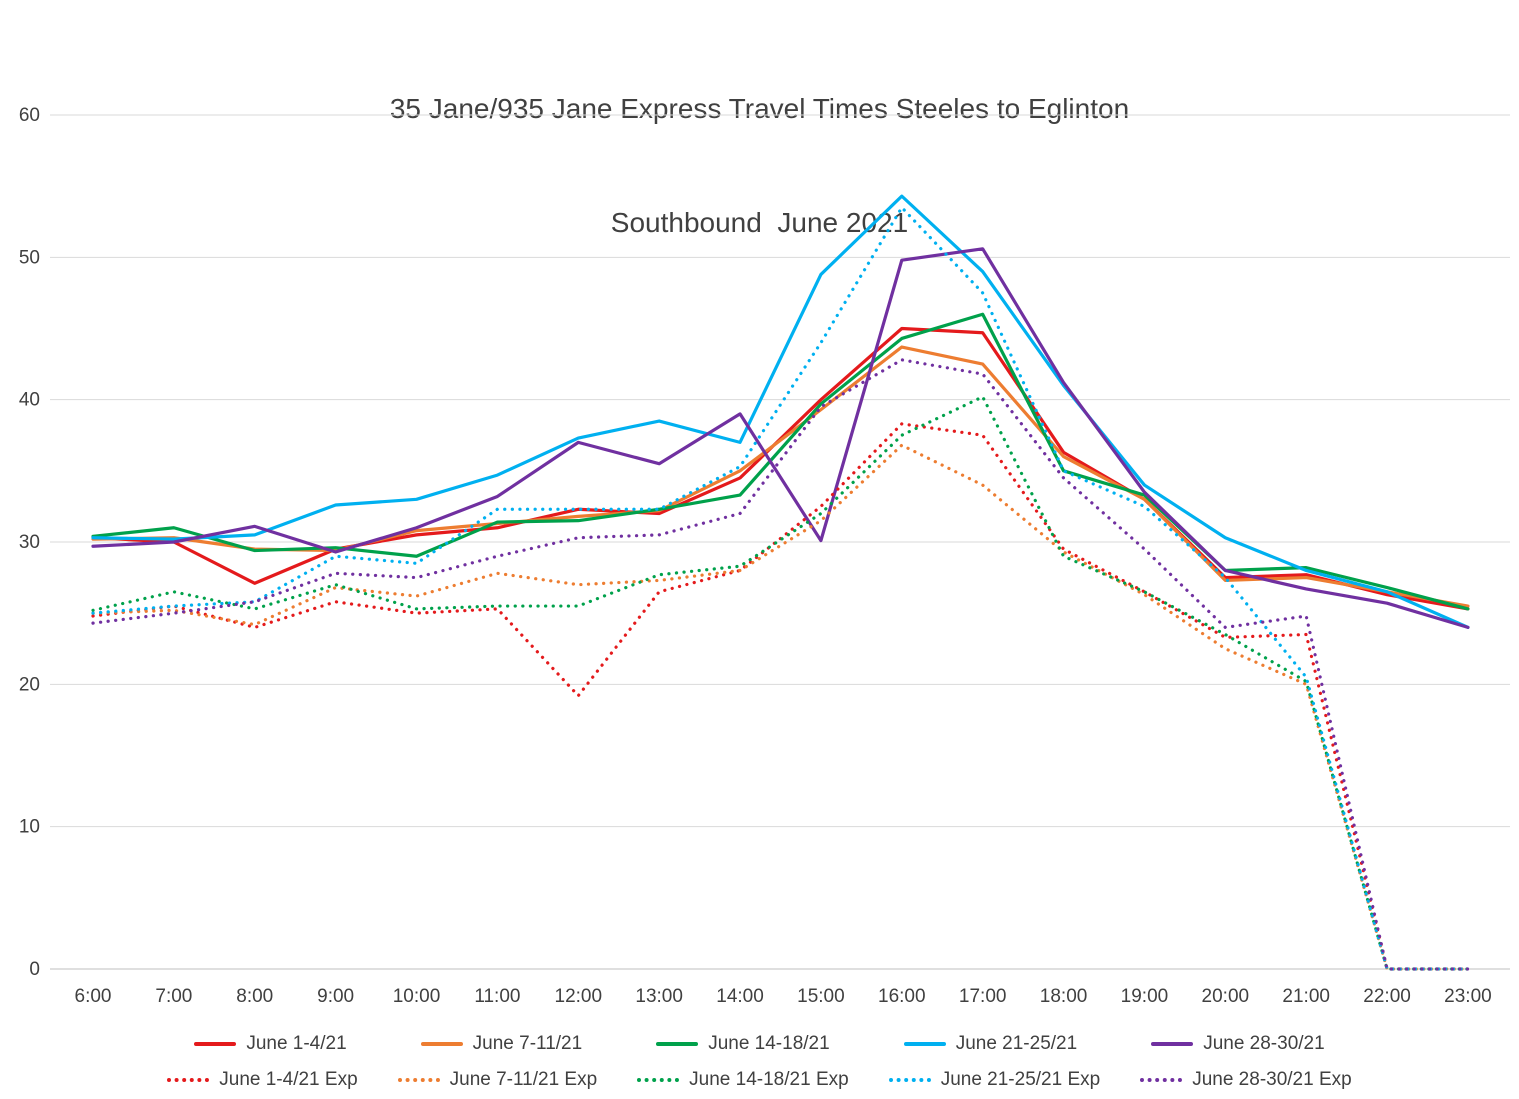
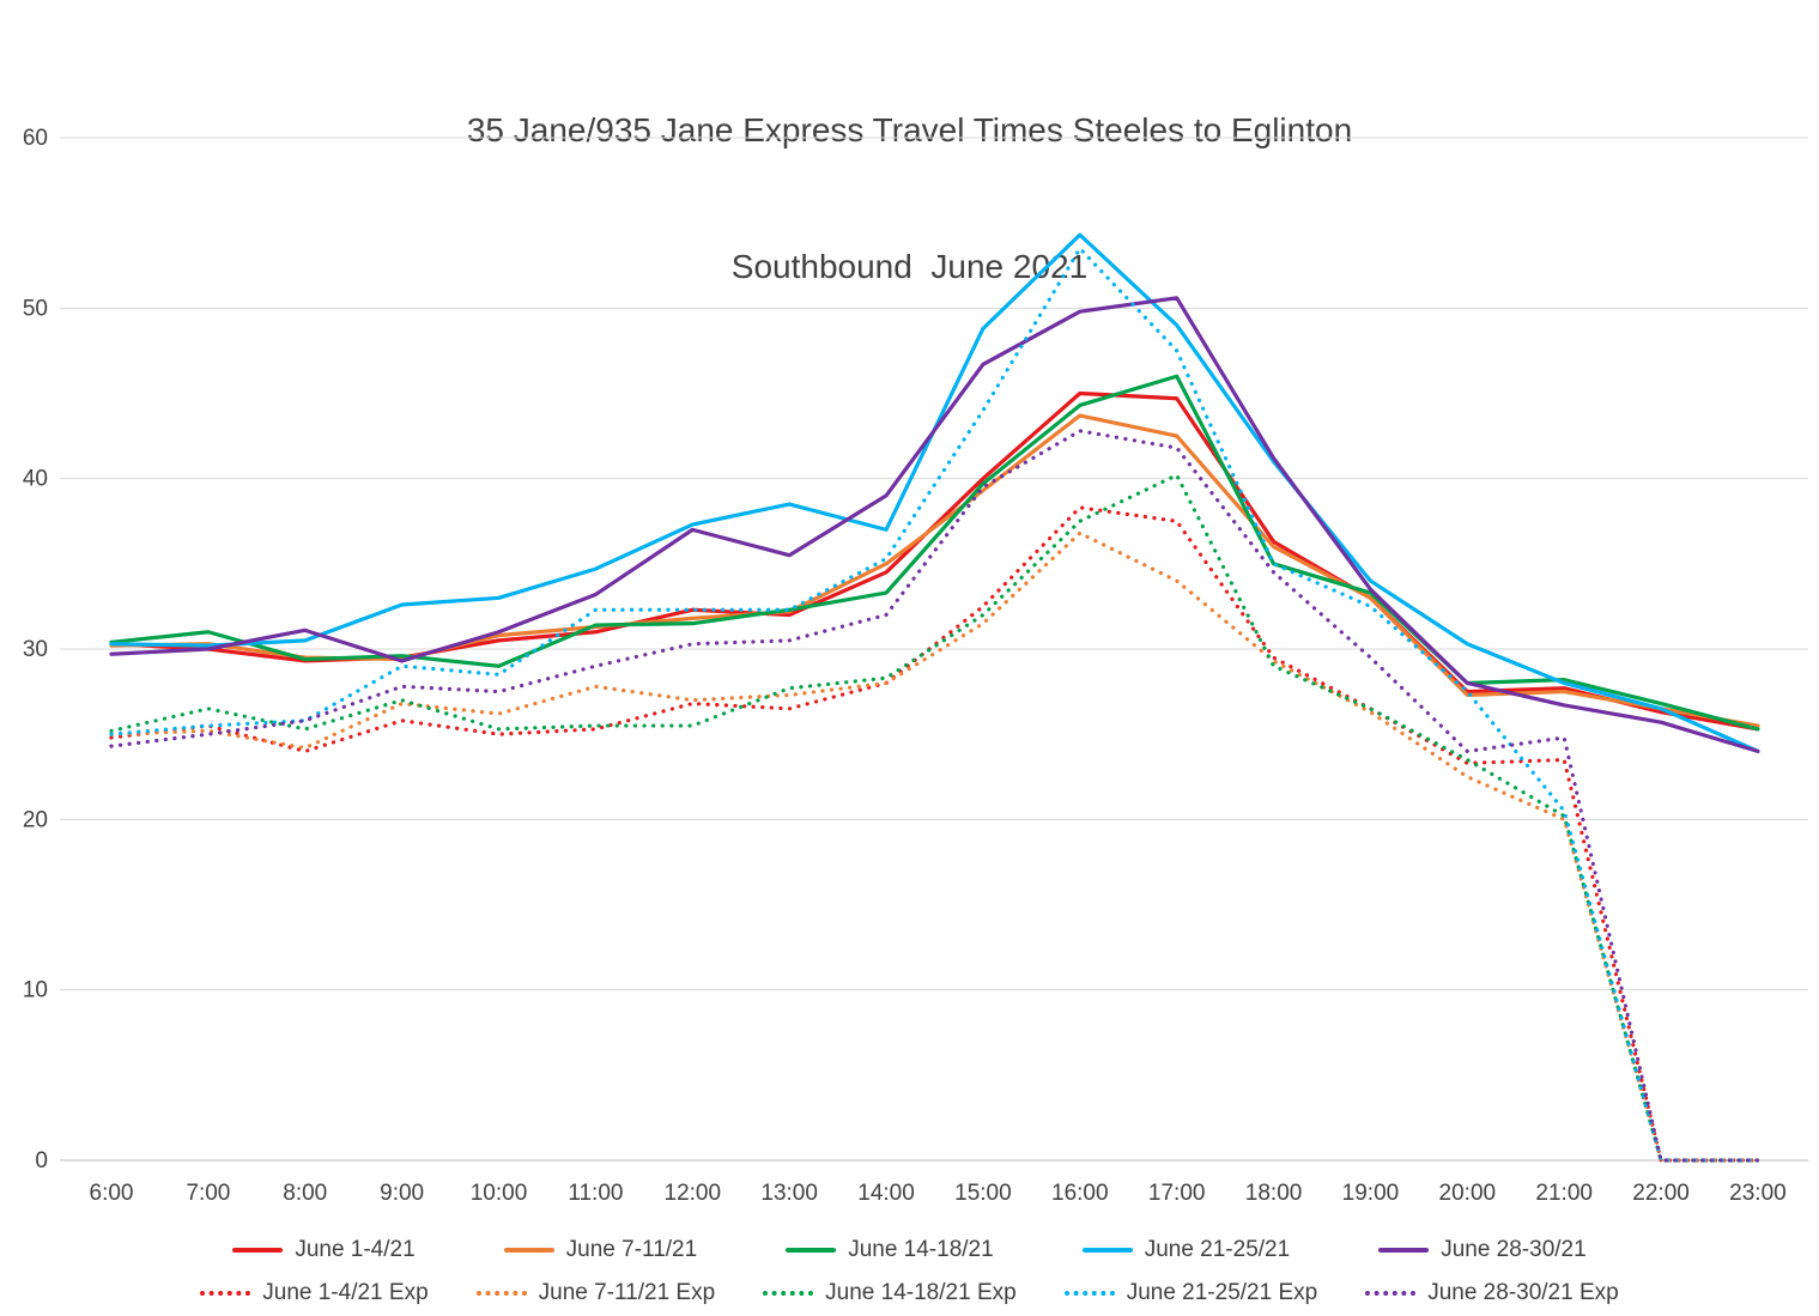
June 1-4/21/8:00: 27.1 -> 29.3
June 1-4/21 Exp/12:00: 19.2 -> 26.8
June 28-30/21/15:00: 30.1 -> 46.7
